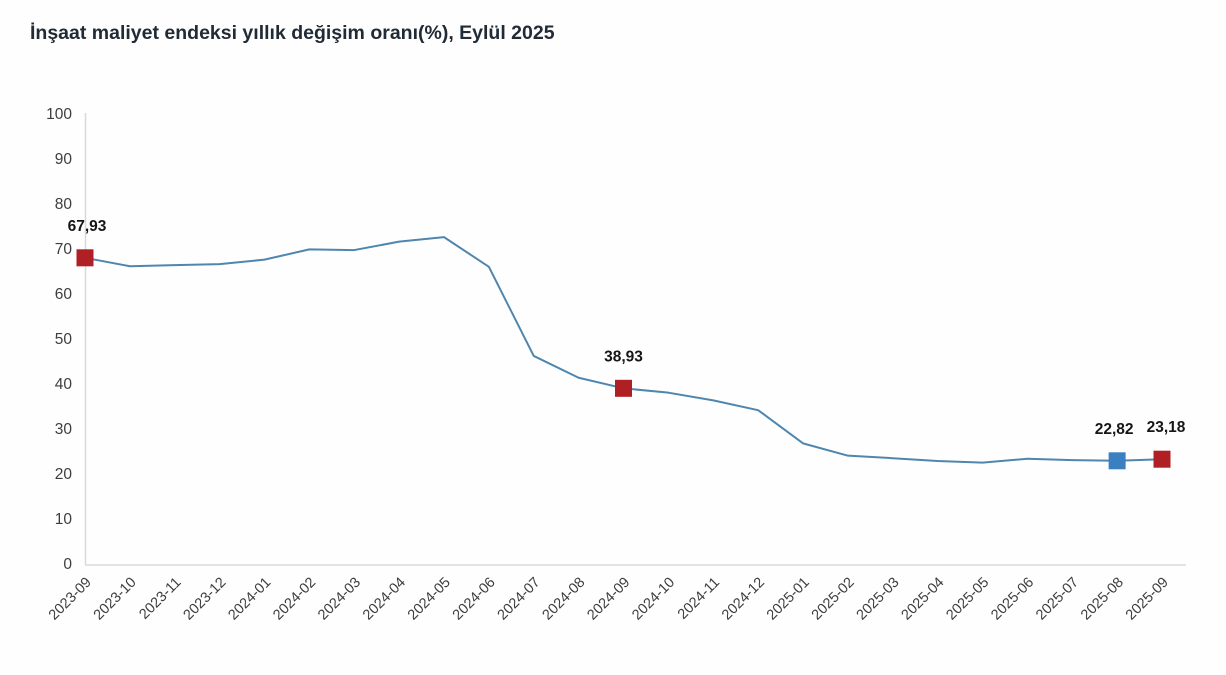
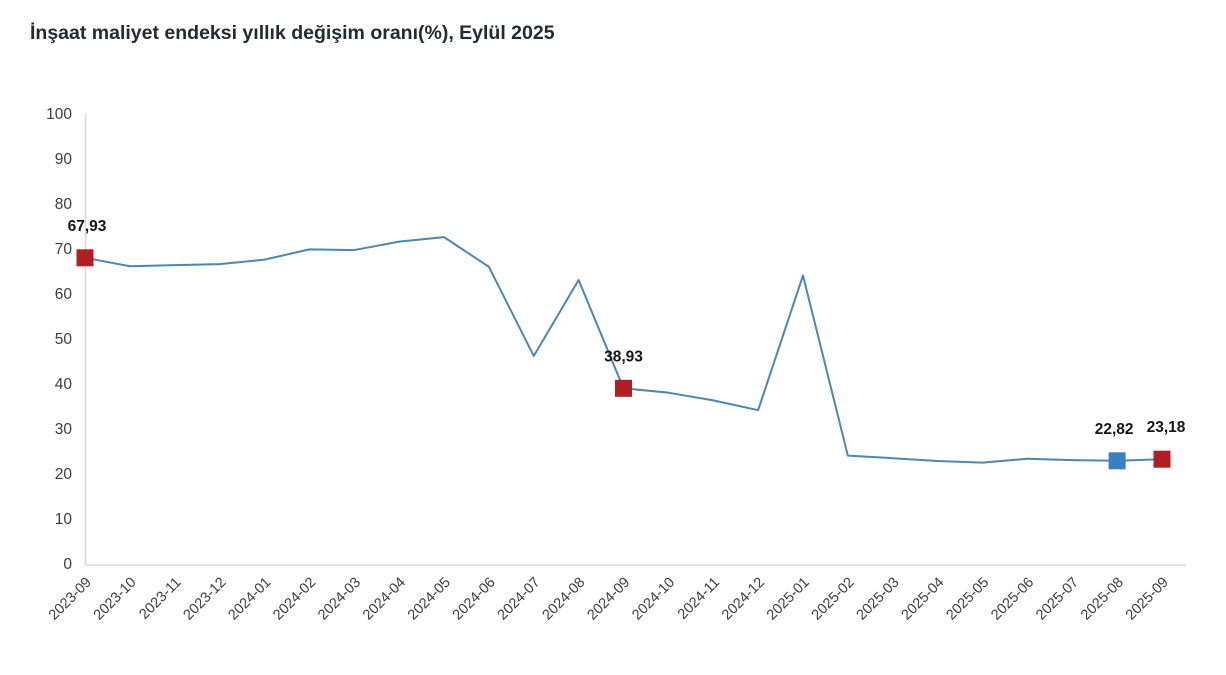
2024-08: 41 -> 63
2025-01: 27 -> 64
